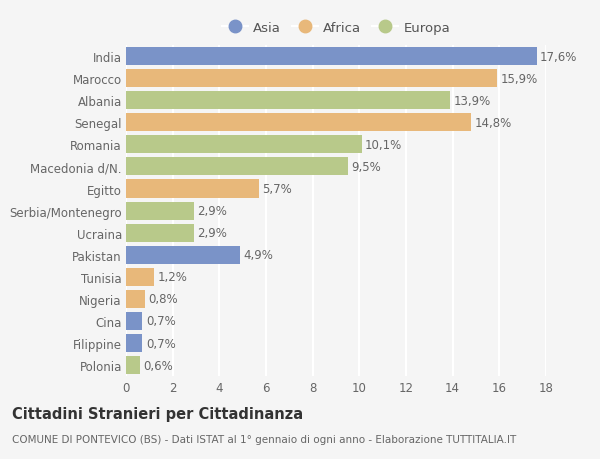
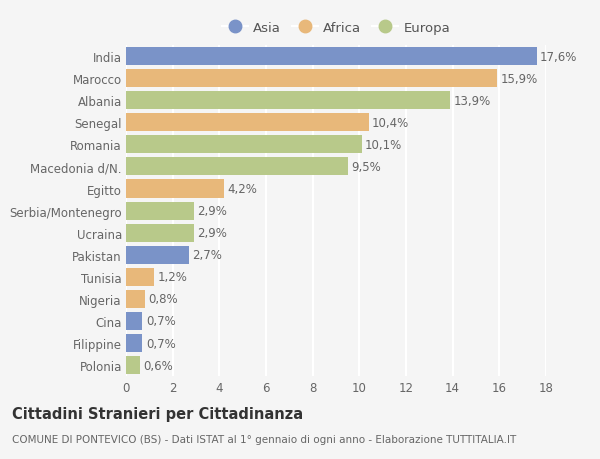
Senegal: 14,8% -> 10,4%
Egitto: 5,7% -> 4,2%
Pakistan: 4,9% -> 2,7%
